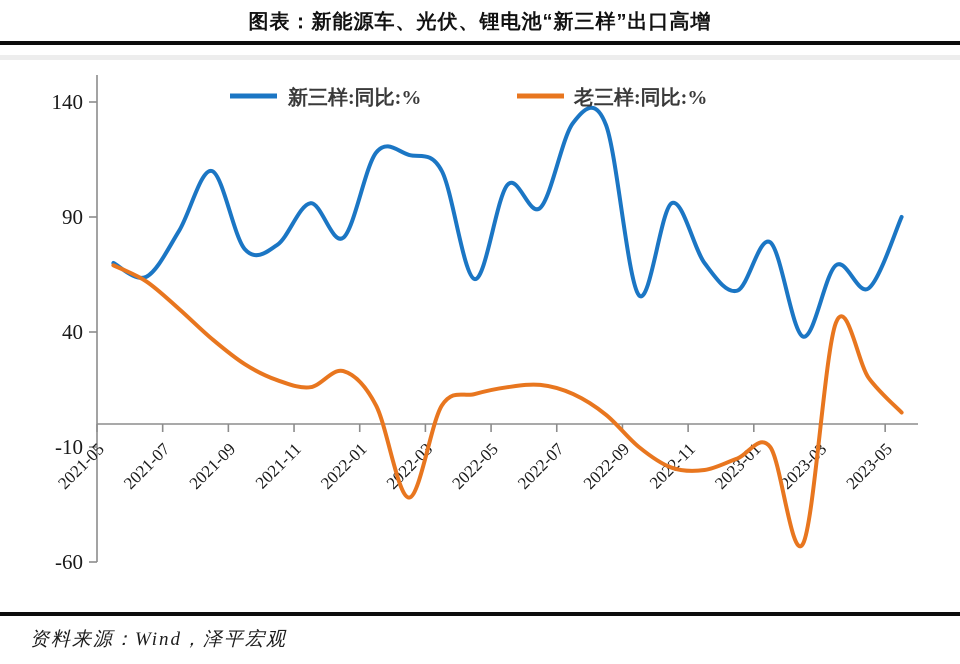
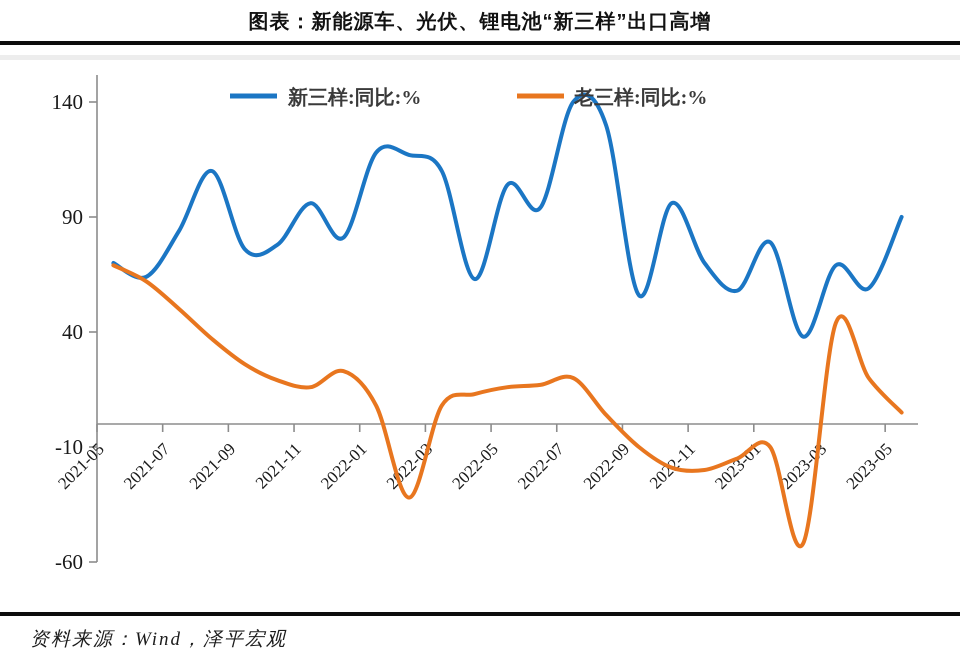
新三样:同比:%/2022-07: 131 -> 140
老三样:同比:%/2022-07: 13 -> 20
